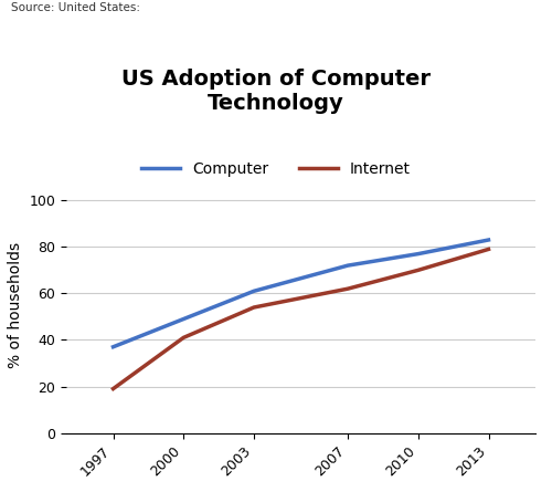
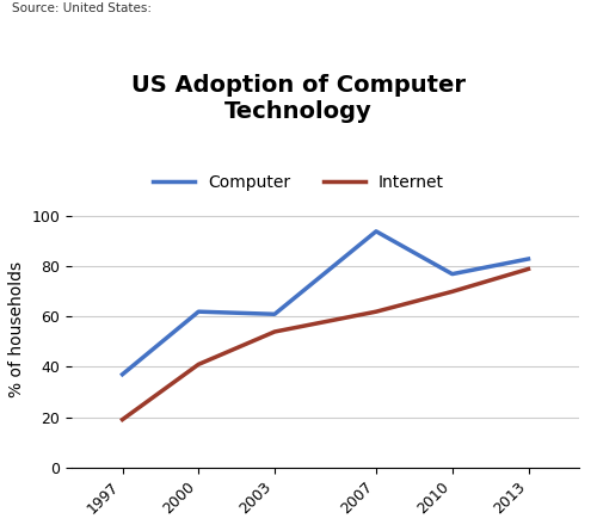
Computer/2000: 49 -> 62
Computer/2007: 72 -> 94
